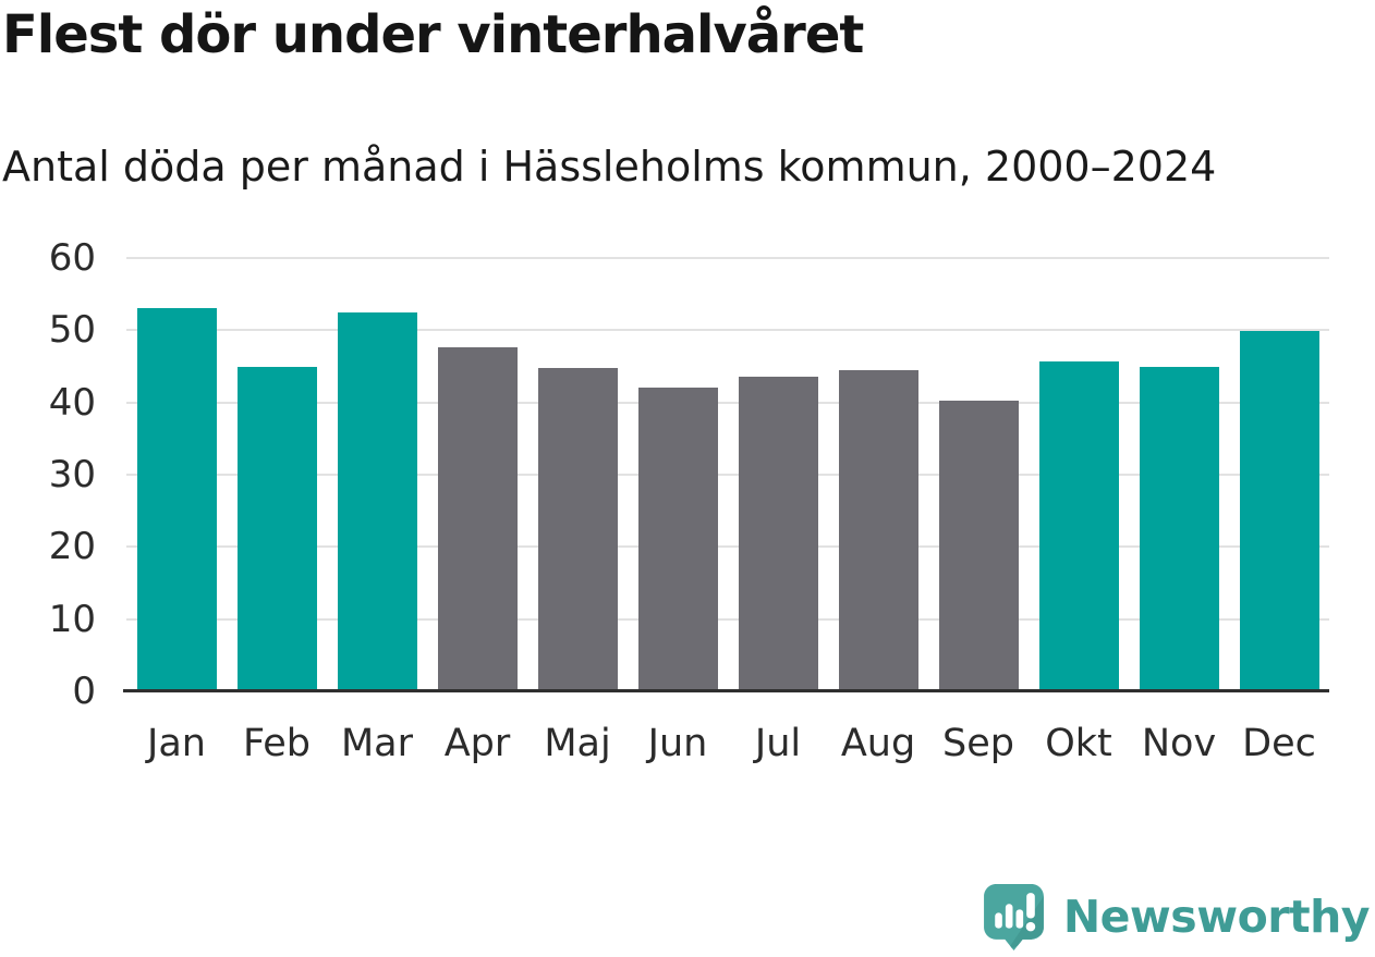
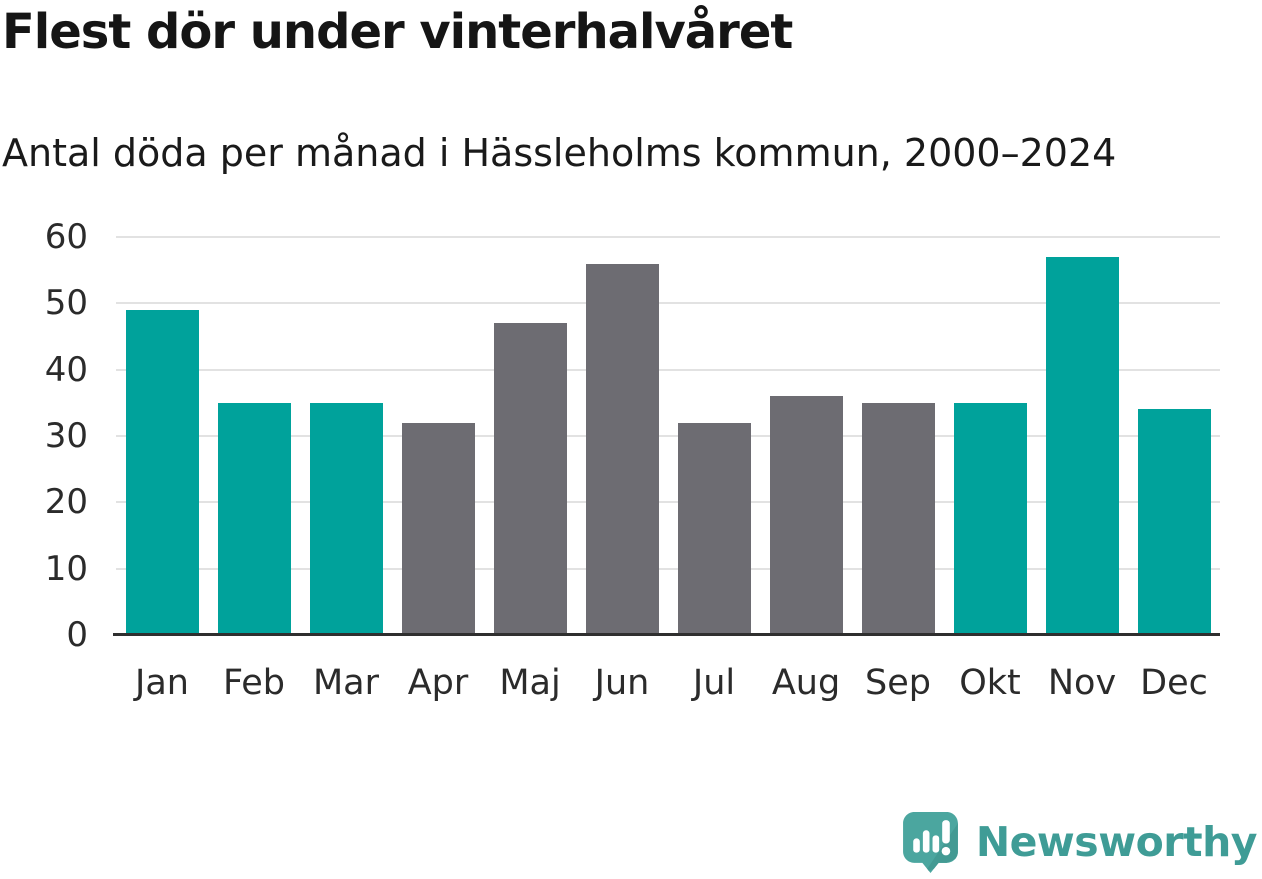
Jan: 53 -> 49
Feb: 45 -> 35
Mar: 52 -> 35
Apr: 48 -> 32
Maj: 45 -> 47
Jun: 42 -> 56
Jul: 44 -> 32
Aug: 44 -> 36
Sep: 40 -> 35
Okt: 46 -> 35
Nov: 45 -> 57
Dec: 50 -> 34
